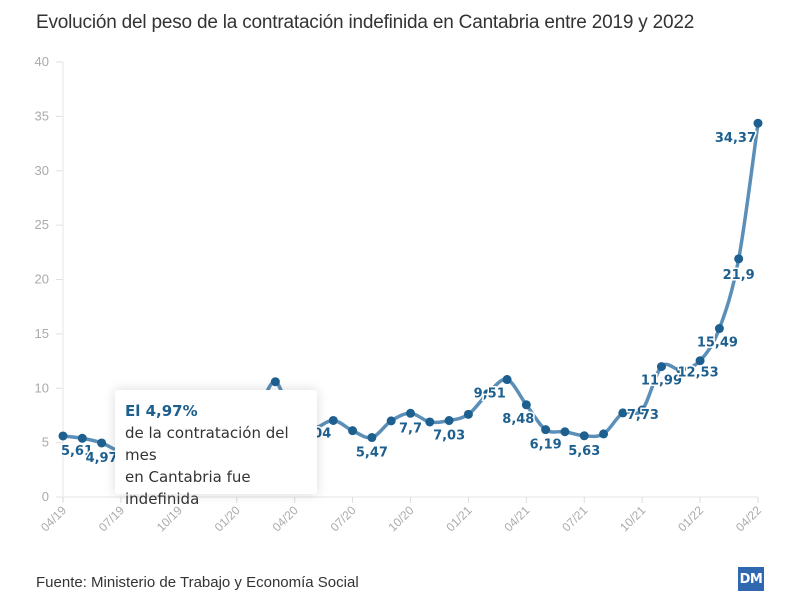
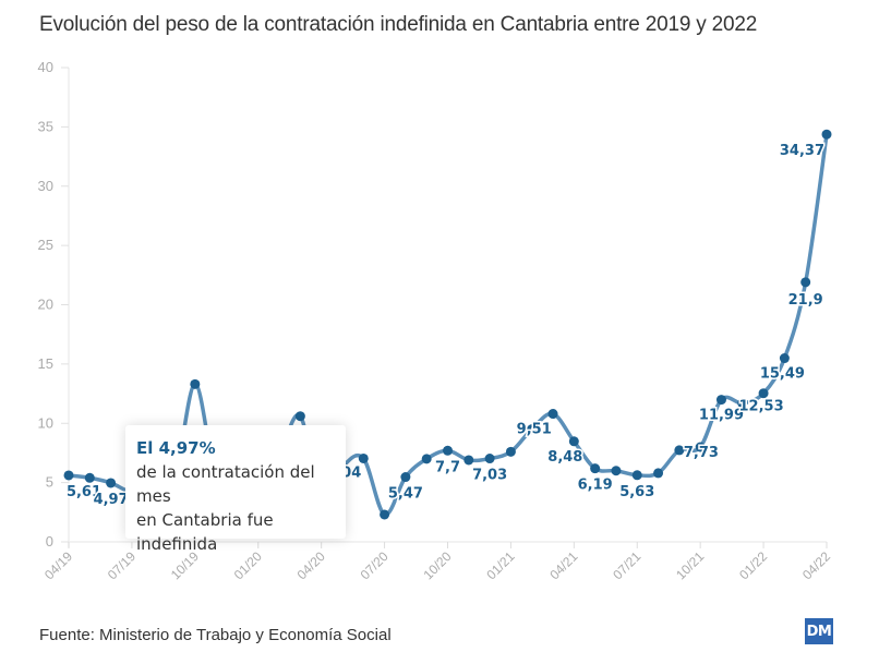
10/19: 5.2 -> 13.3
04/20: 6.5 -> 3.3
07/20: 6.1 -> 2.3
